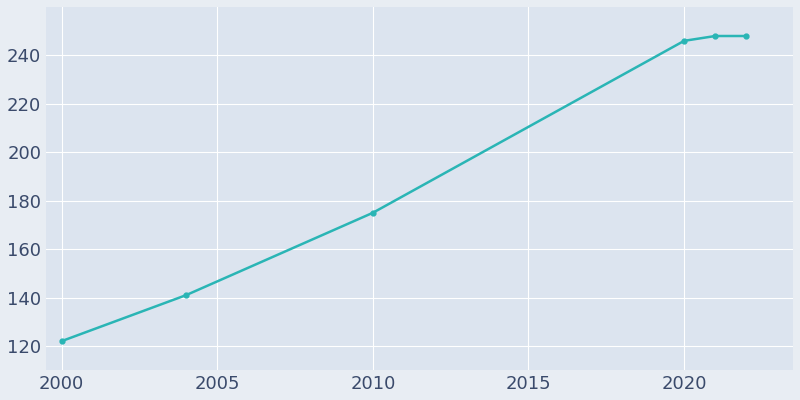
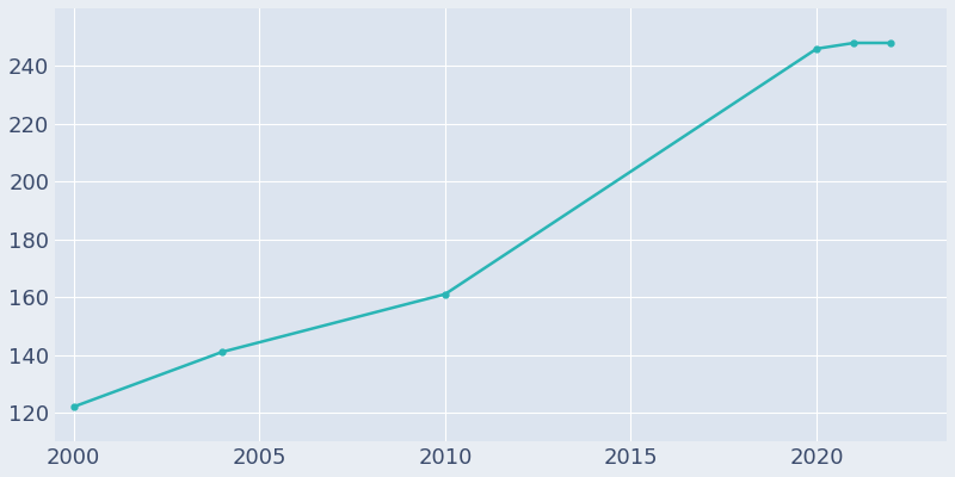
2010: 175 -> 161
